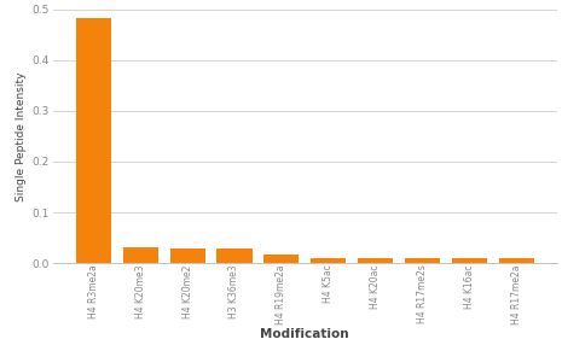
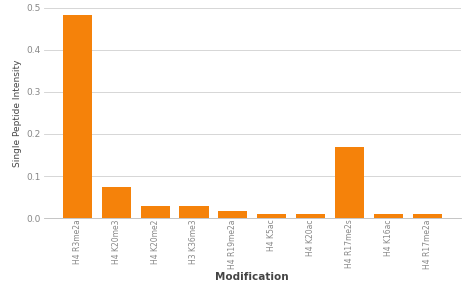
H4 K20me3: 0.031 -> 0.075
H4 R17me2s: 0.010 -> 0.170
